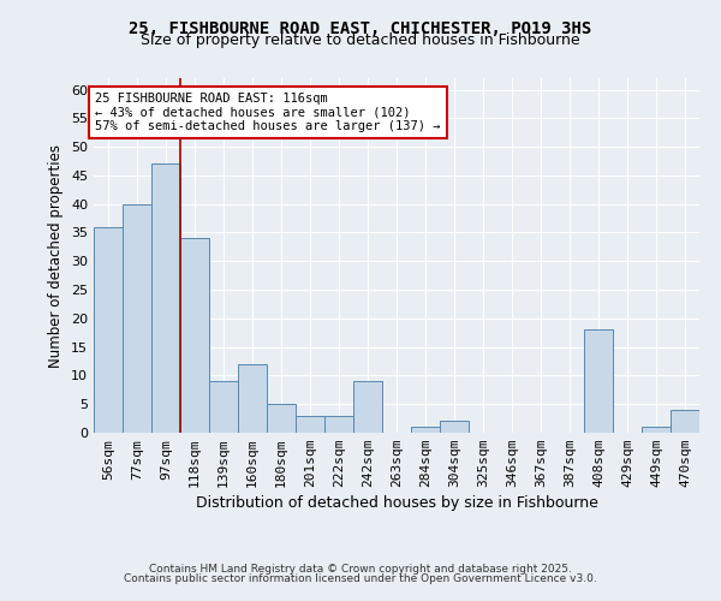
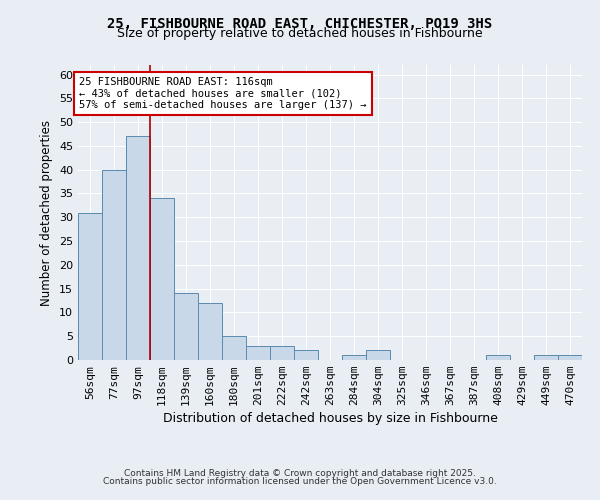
56sqm: 36 -> 31
139sqm: 9 -> 14
242sqm: 9 -> 2
408sqm: 18 -> 1
470sqm: 4 -> 1
